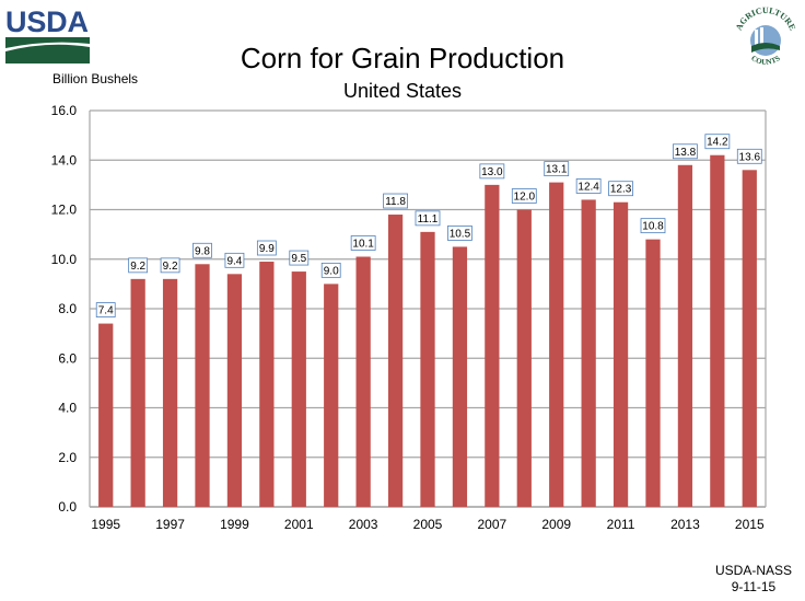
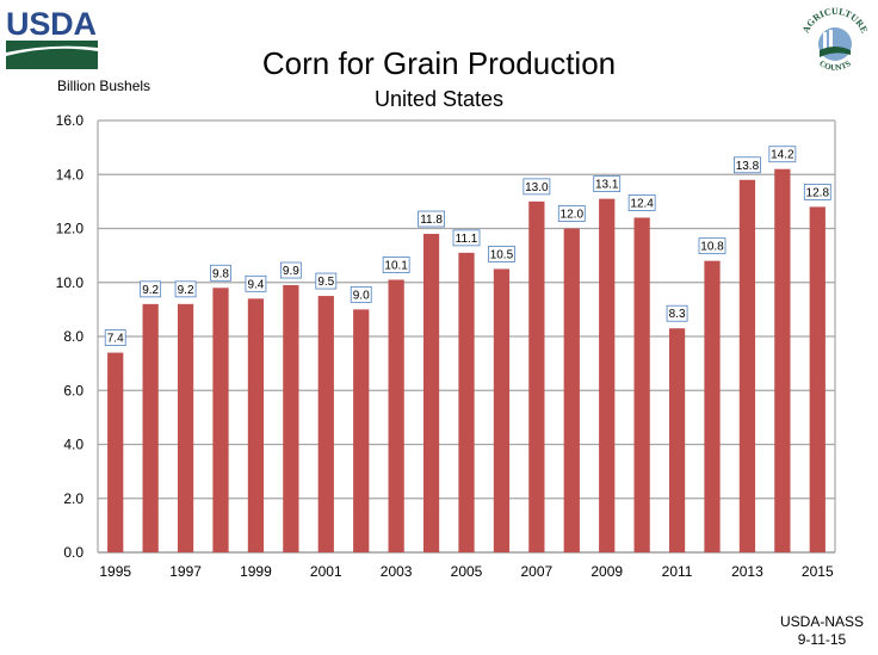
2011: 12.3 -> 8.3
2015: 13.6 -> 12.8
